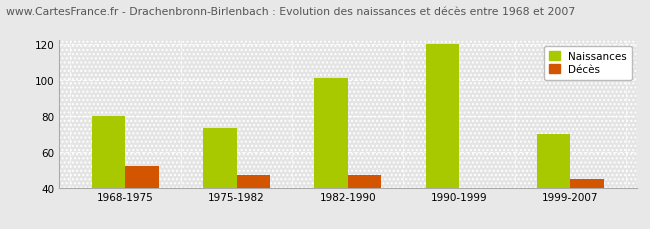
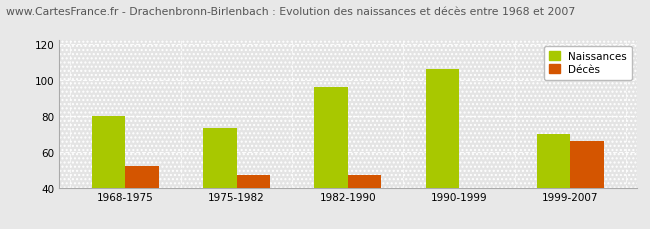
Naissances/1982-1990: 101 -> 96
Naissances/1990-1999: 120 -> 106
Décès/1999-2007: 45 -> 66
